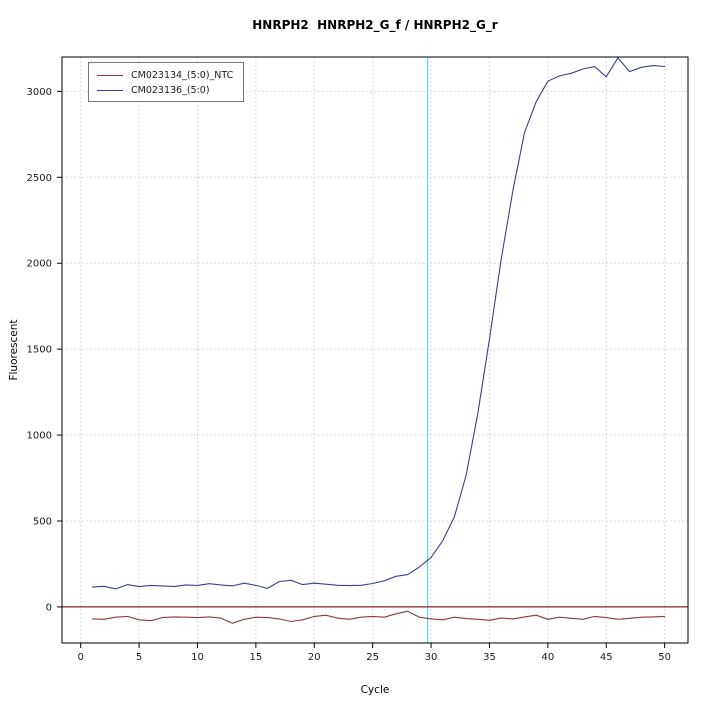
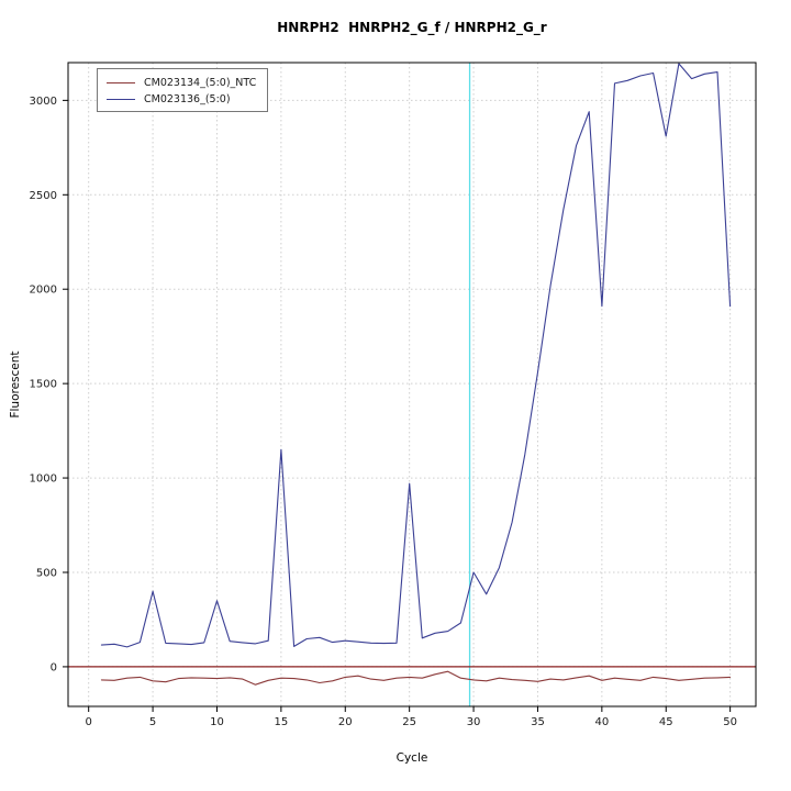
CM023136_(5:0)/5: 120 -> 400
CM023136_(5:0)/10: 120 -> 350
CM023136_(5:0)/15: 120 -> 1150
CM023136_(5:0)/25: 140 -> 970
CM023136_(5:0)/30: 290 -> 500
CM023136_(5:0)/40: 3060 -> 1910
CM023136_(5:0)/45: 3080 -> 2810
CM023136_(5:0)/50: 3140 -> 1910
